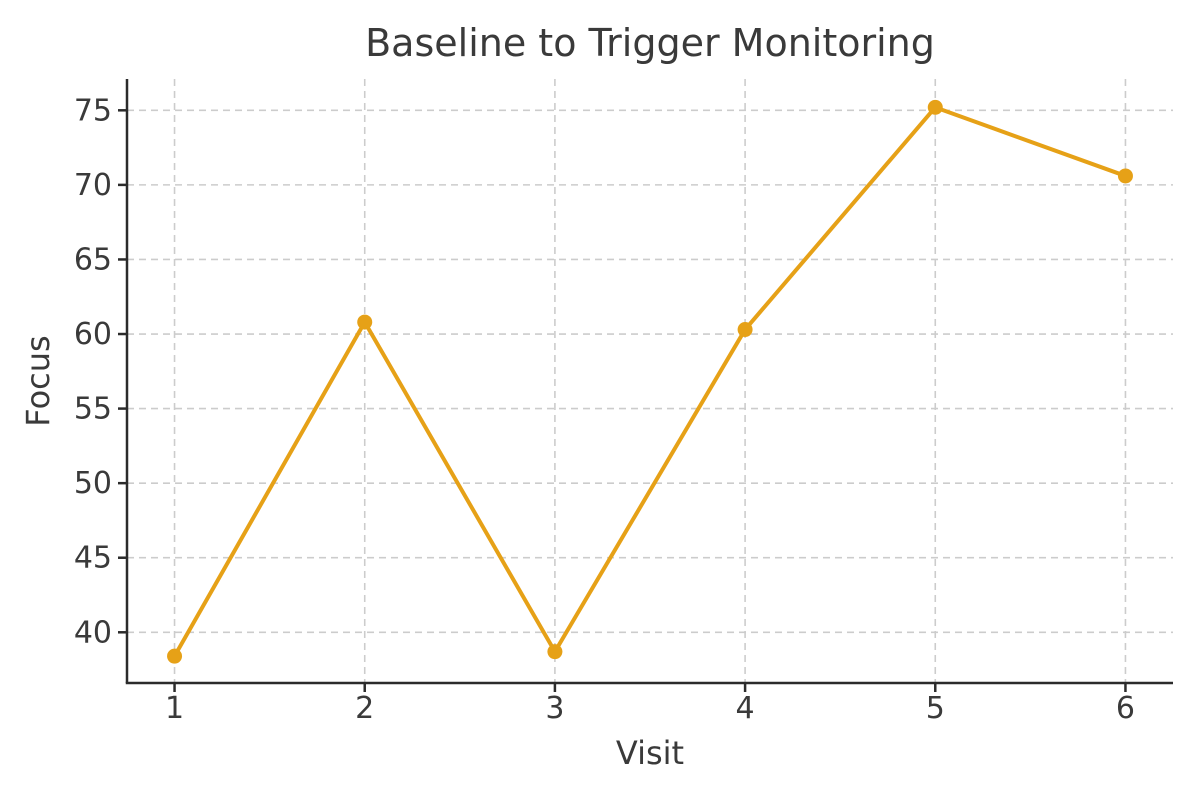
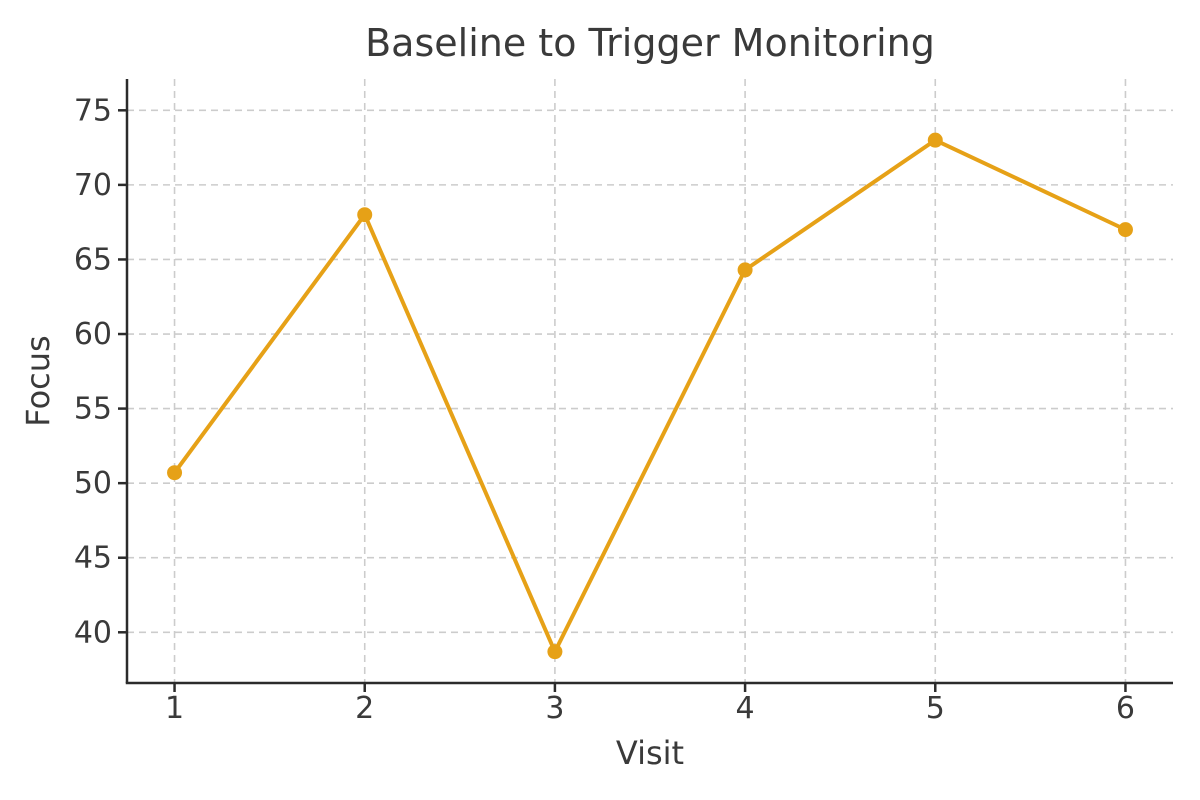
1: 38.4 -> 50.7
2: 60.8 -> 68.0
4: 60.3 -> 64.3
5: 75.2 -> 73.0
6: 70.6 -> 67.0
